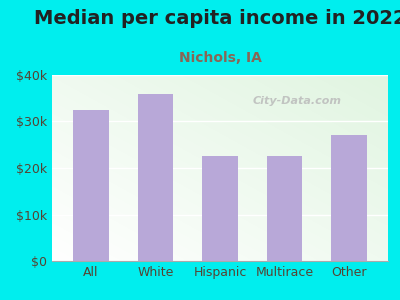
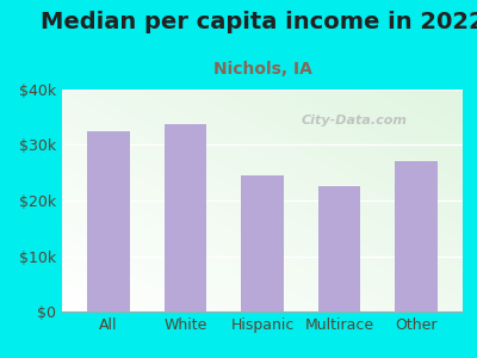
White: $36.0k -> $33.8k
Hispanic: $22.5k -> $24.5k
